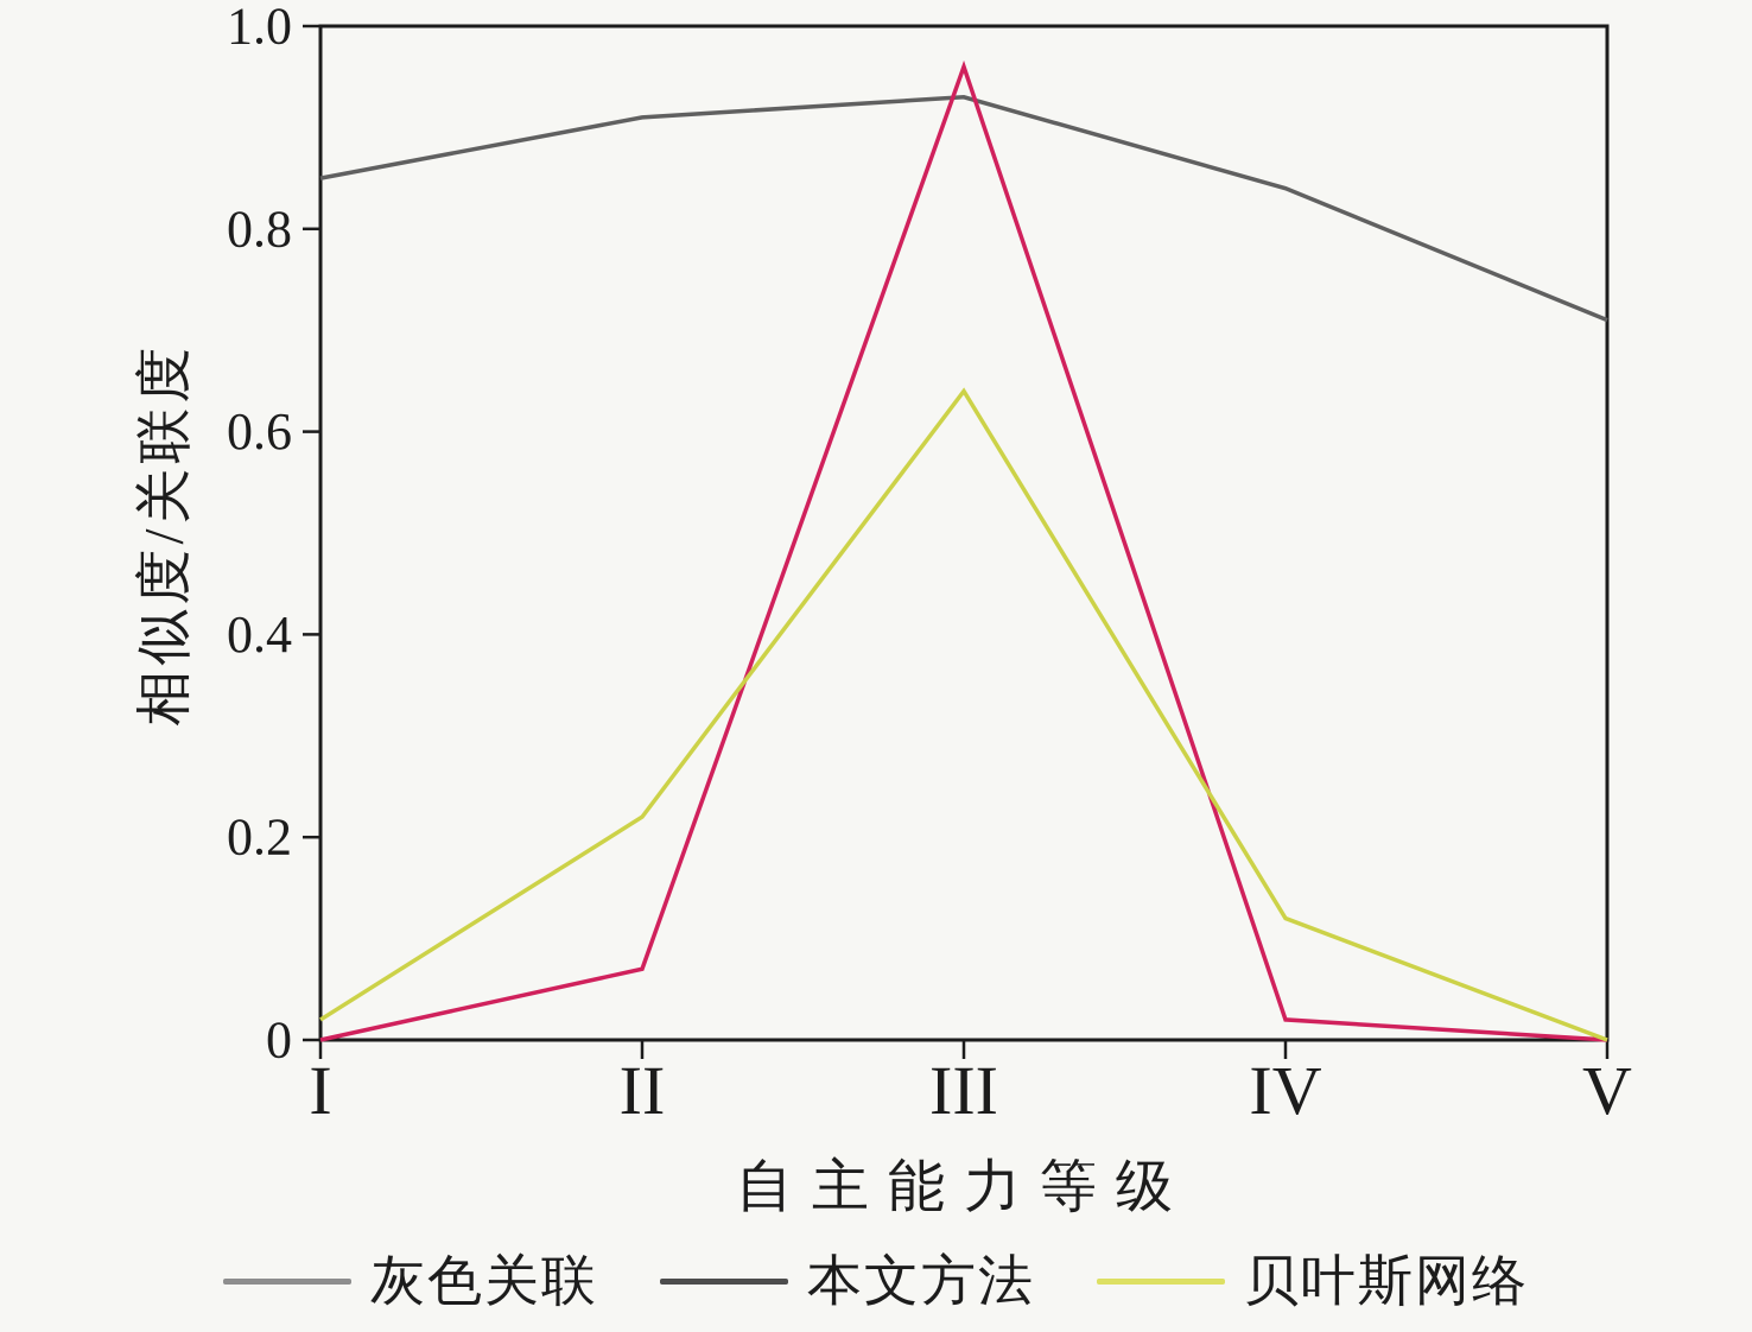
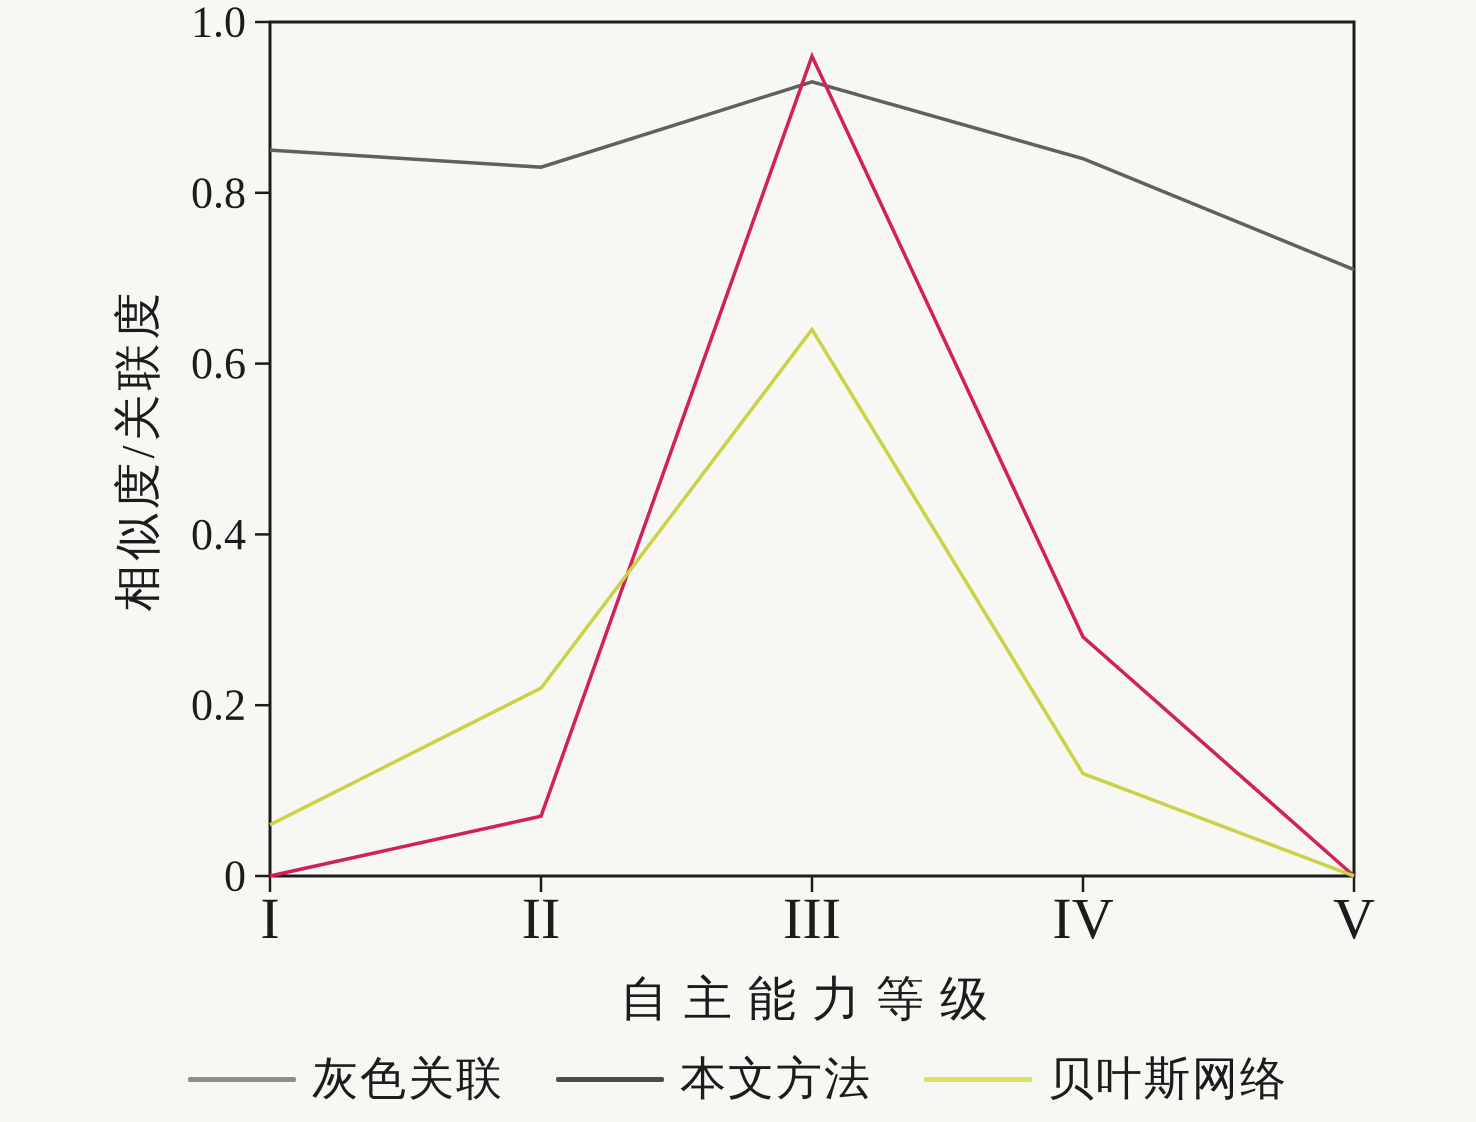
贝叶斯网络/I: 0.02 -> 0.06
灰色关联/II: 0.91 -> 0.83
本文方法/IV: 0.02 -> 0.28
